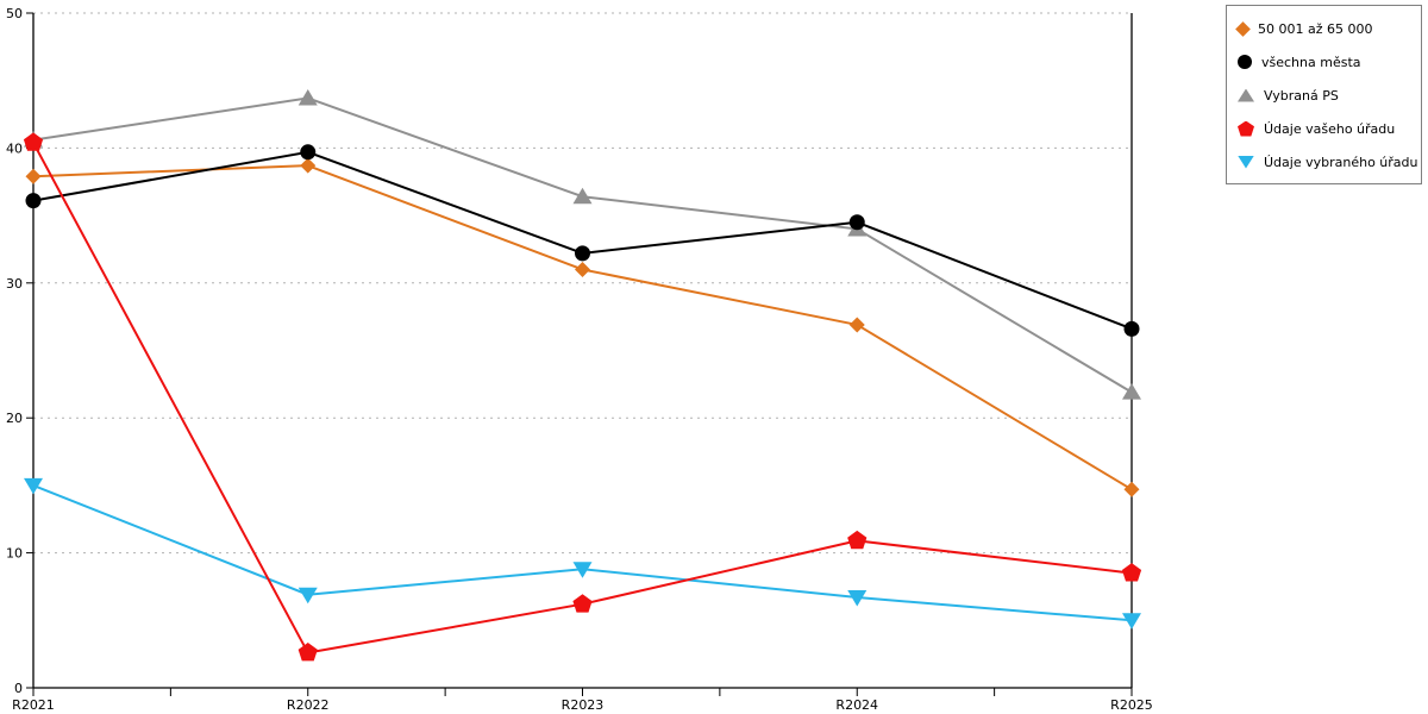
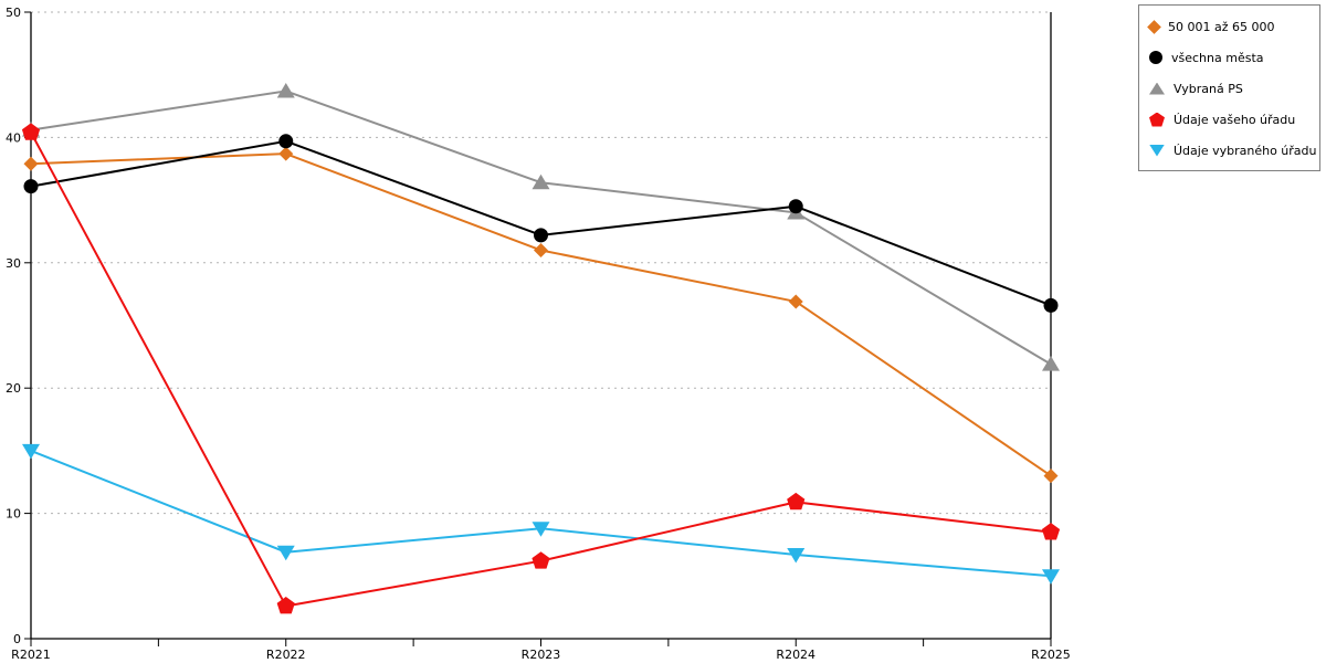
50 001 až 65 000/R2025: 14.7 -> 13.0
